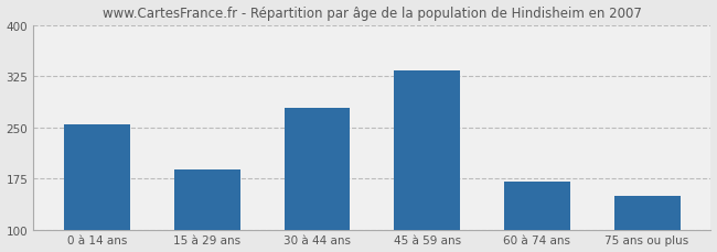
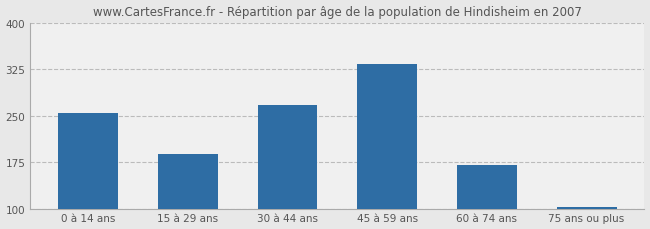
30 à 44 ans: 278 -> 268
75 ans ou plus: 150 -> 103
